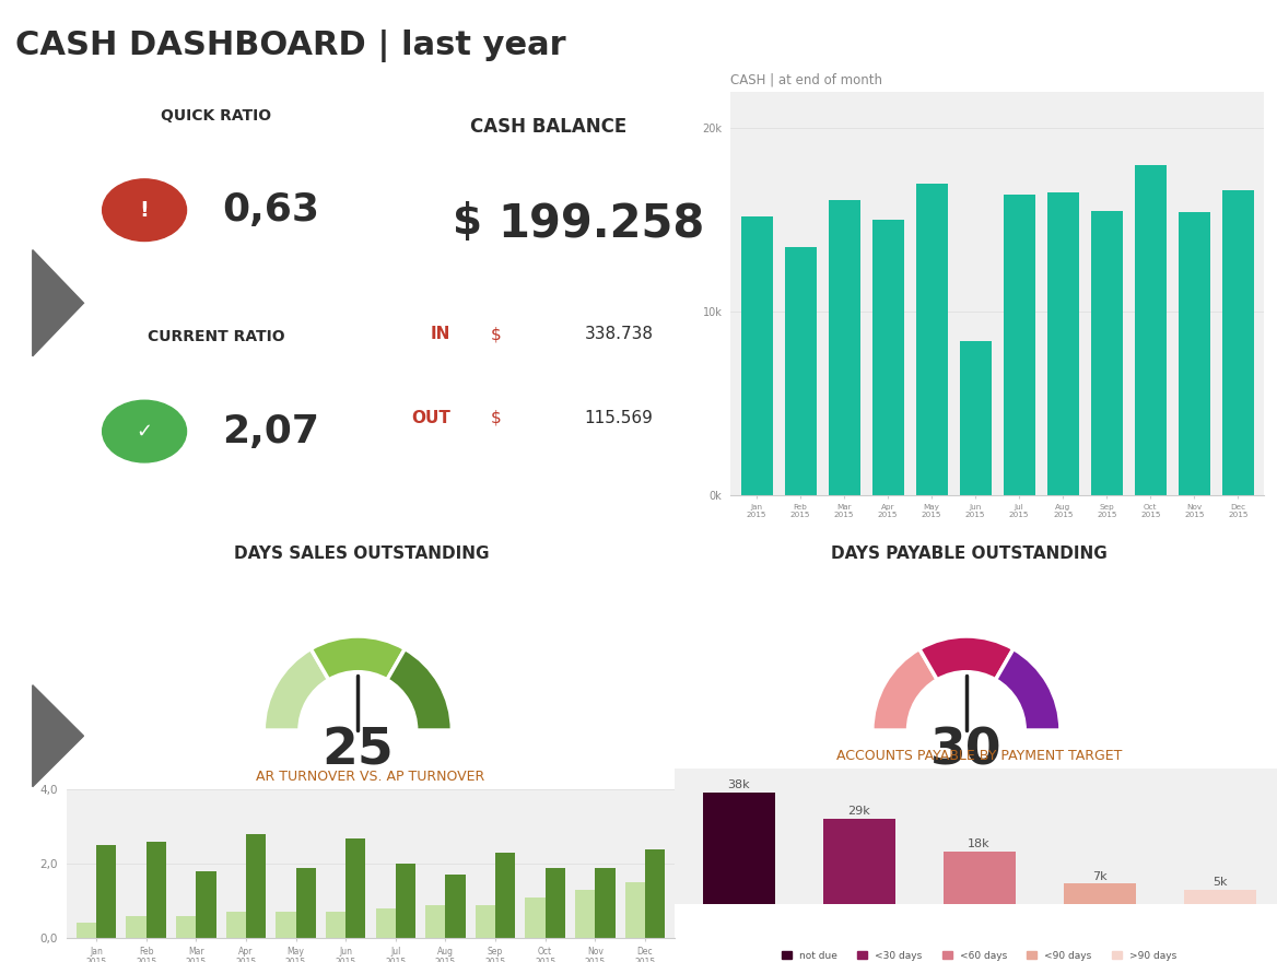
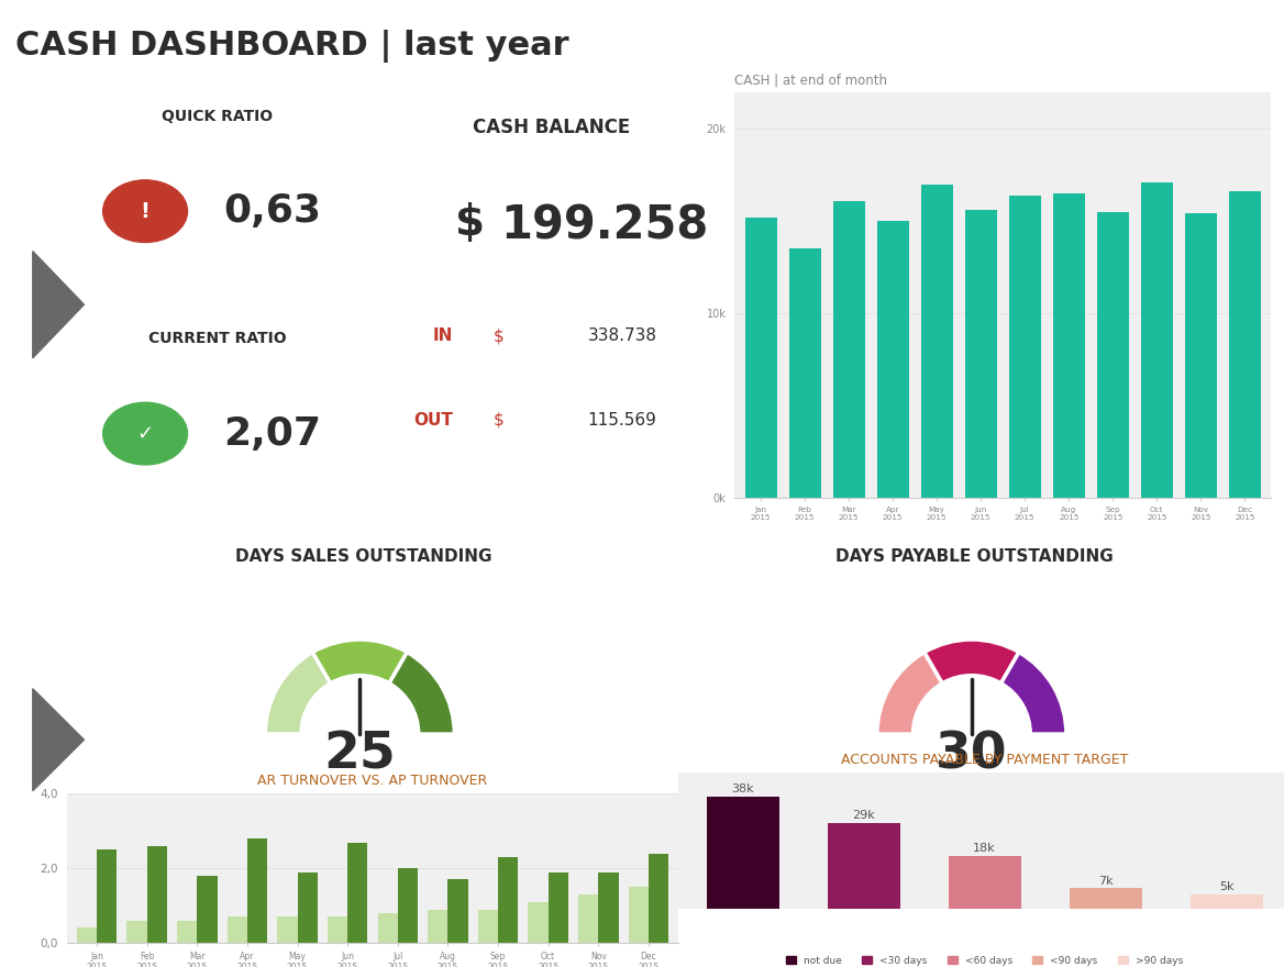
CASH | at end of month/Jun 2015: 8.4k -> 15.6k
CASH | at end of month/Oct 2015: 18.0k -> 17.1k
